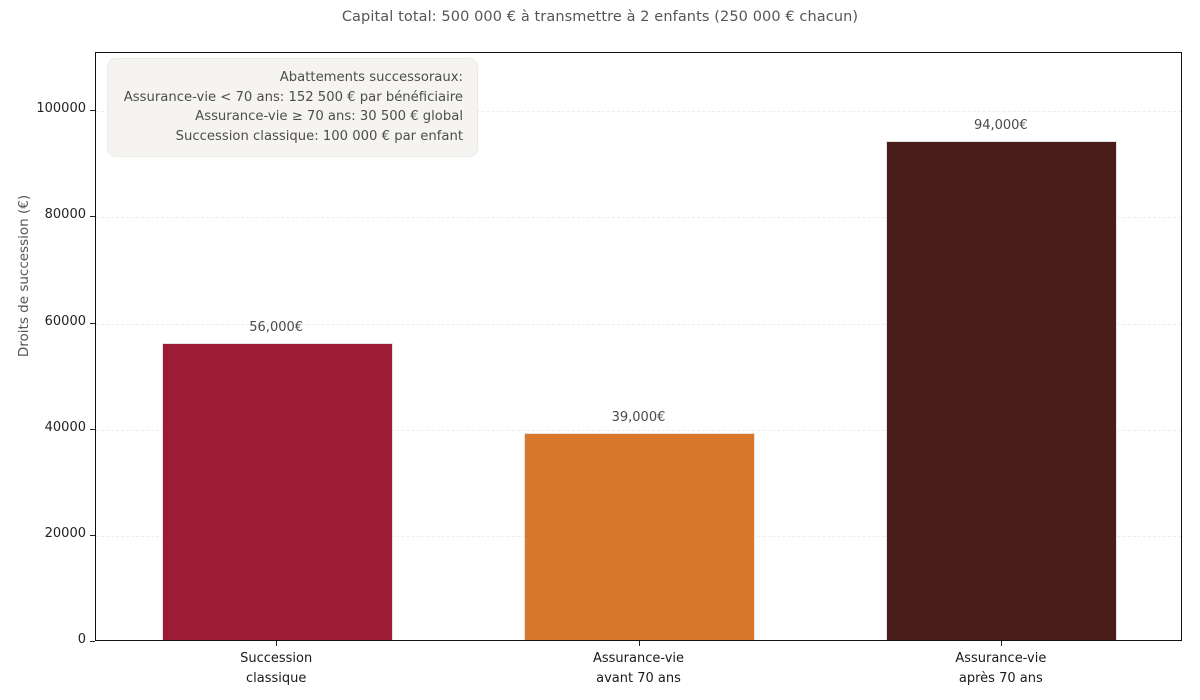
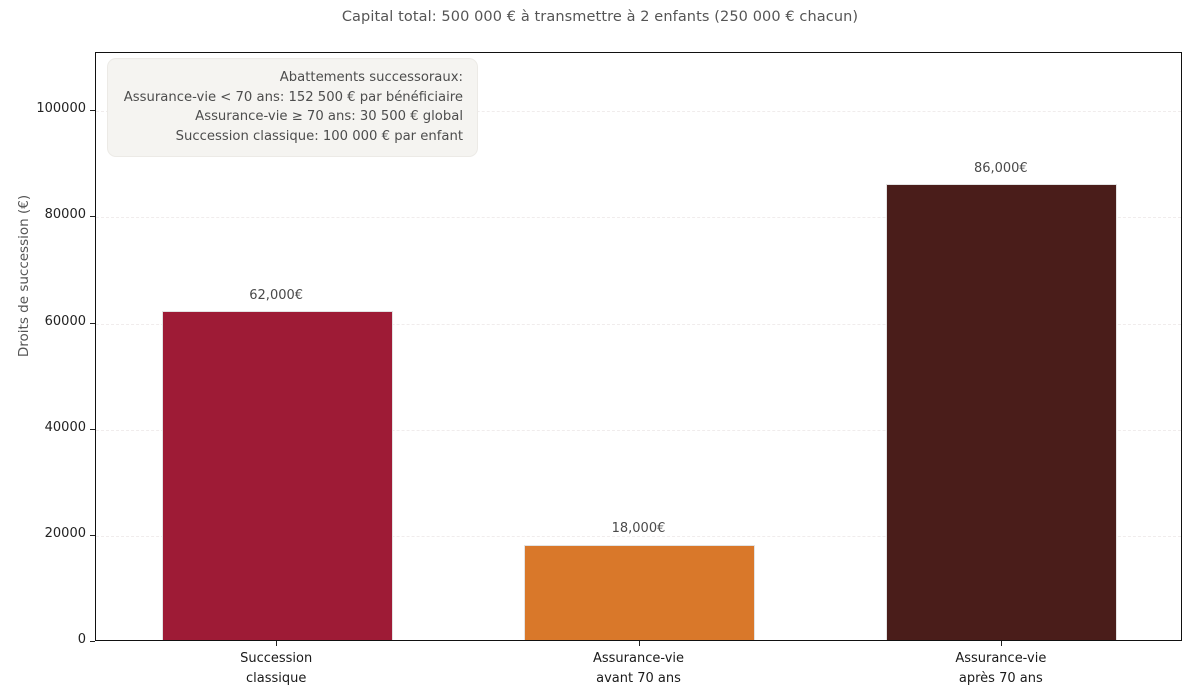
Succession classique: 56,000 -> 62,000
Assurance-vie avant 70 ans: 39,000 -> 18,000
Assurance-vie après 70 ans: 94,000 -> 86,000
